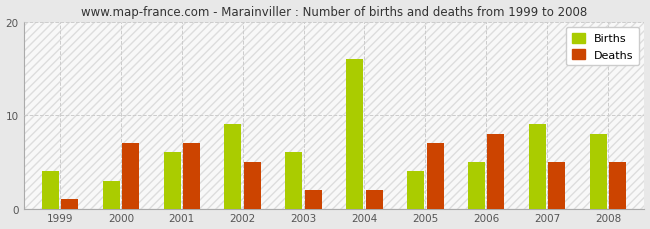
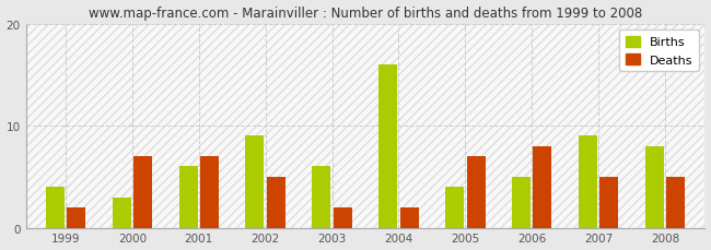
Deaths/1999: 1 -> 2
